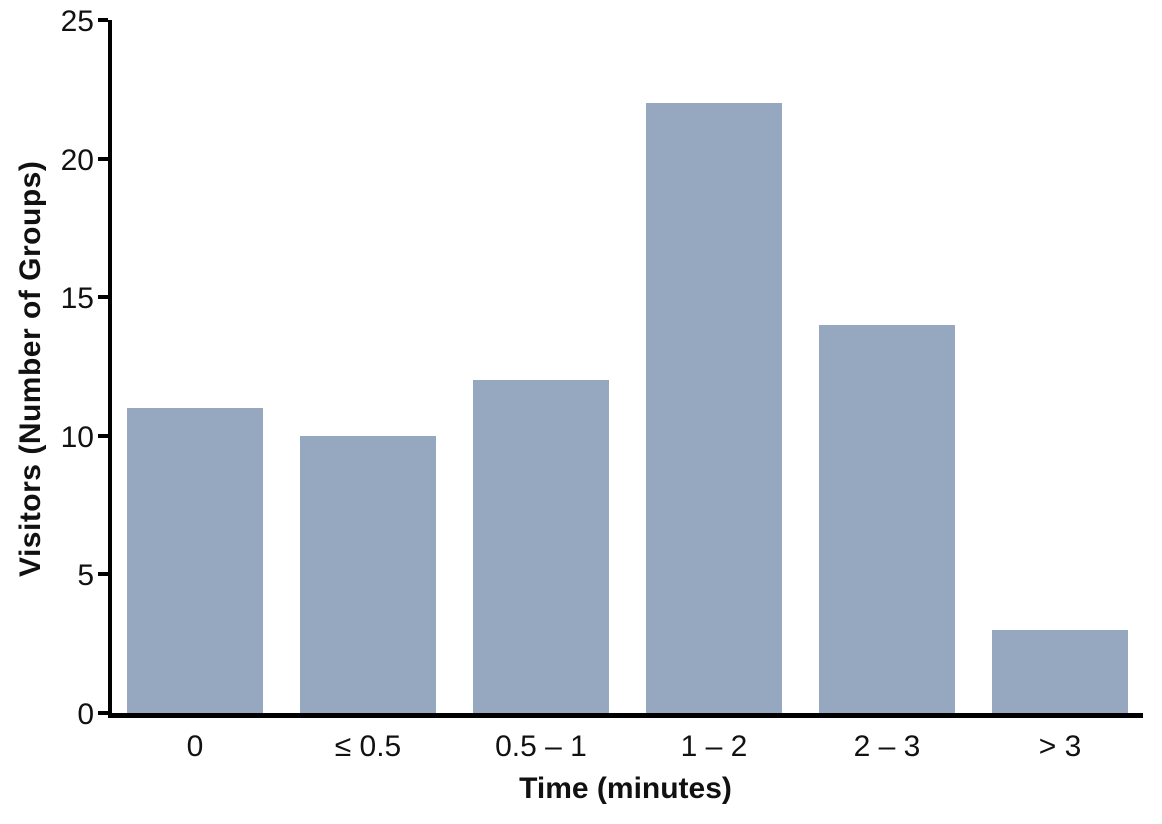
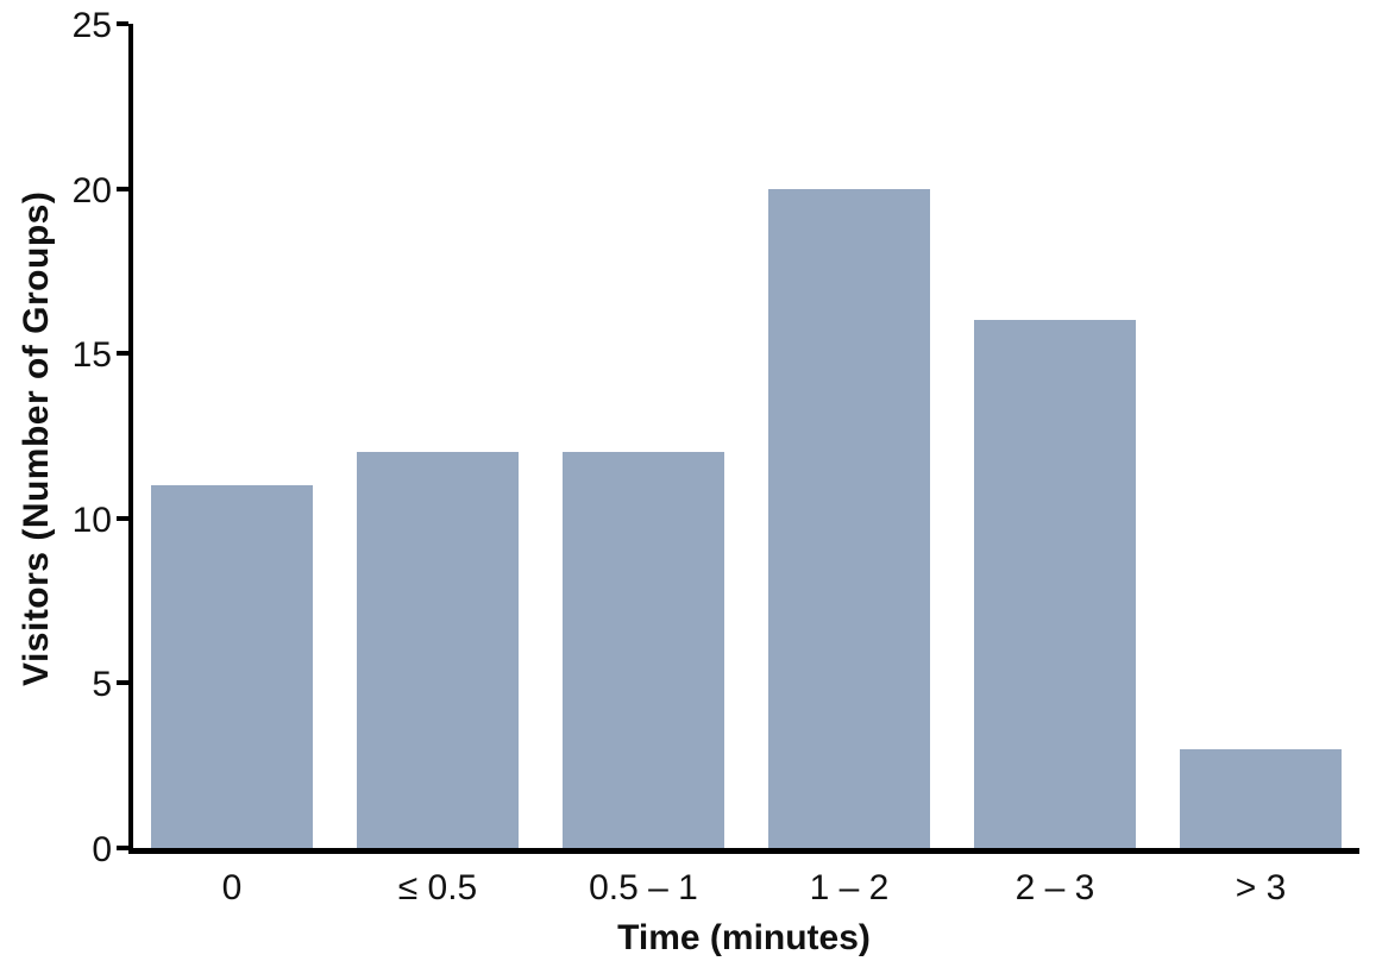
≤ 0.5: 10 -> 12
1 – 2: 22 -> 20
2 – 3: 14 -> 16
